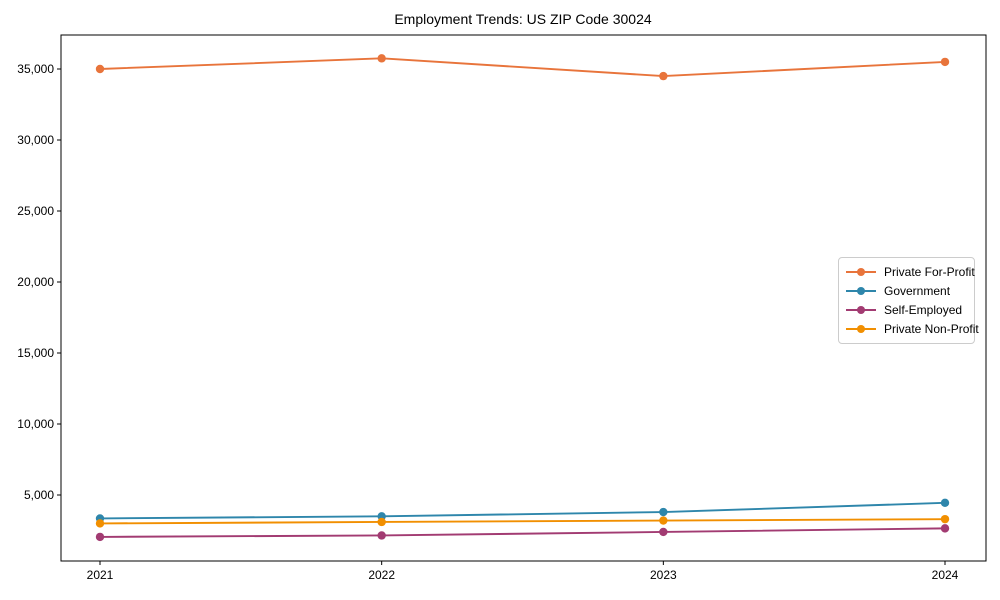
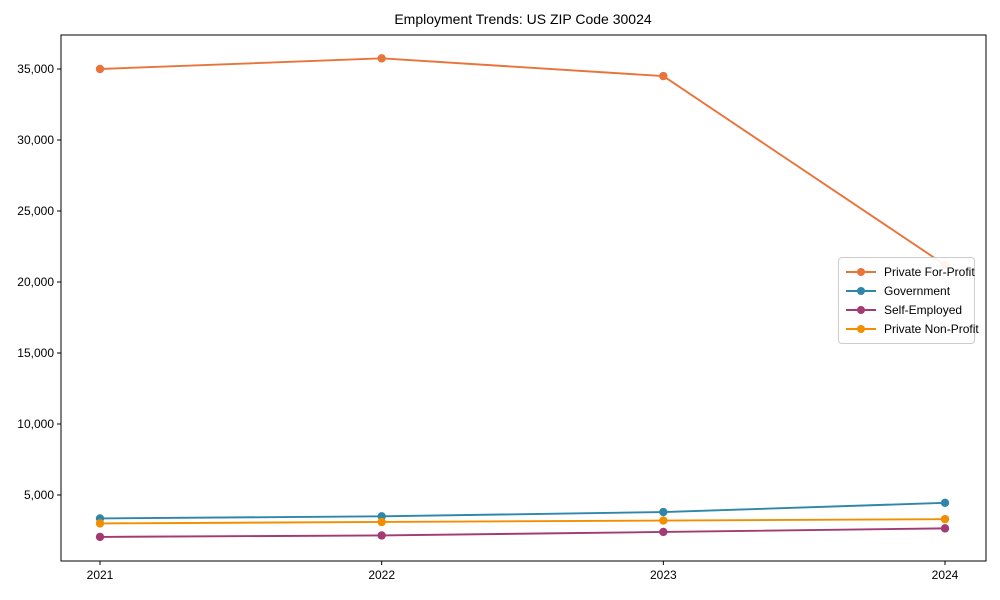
Private For-Profit/2024: 35500 -> 21200
